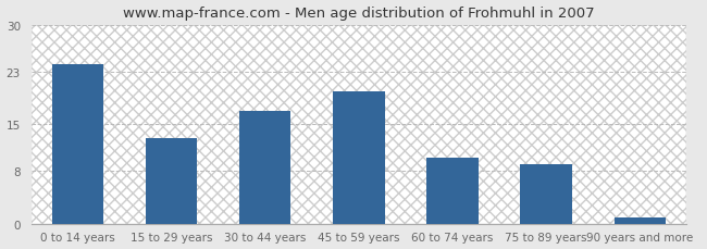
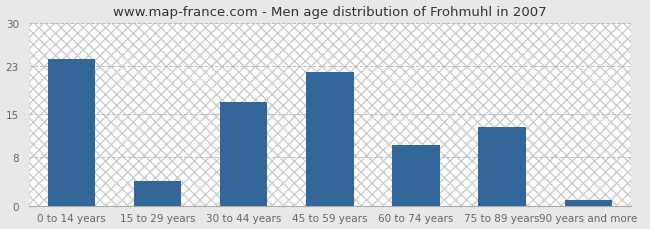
15 to 29 years: 13 -> 4
45 to 59 years: 20 -> 22
75 to 89 years: 9 -> 13
